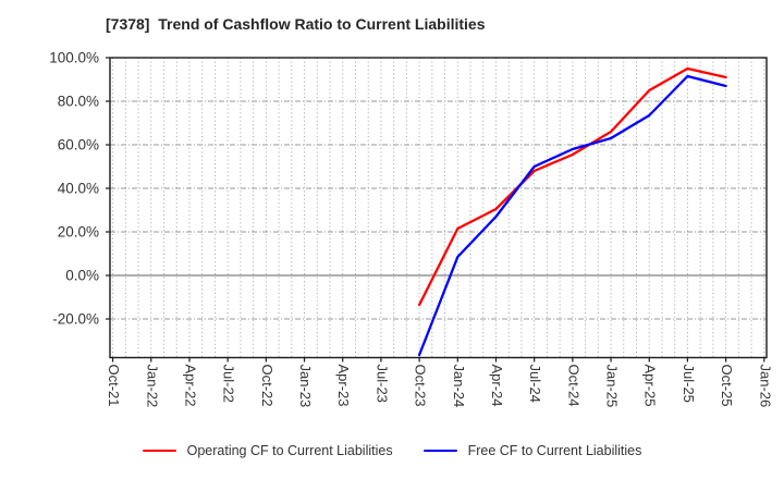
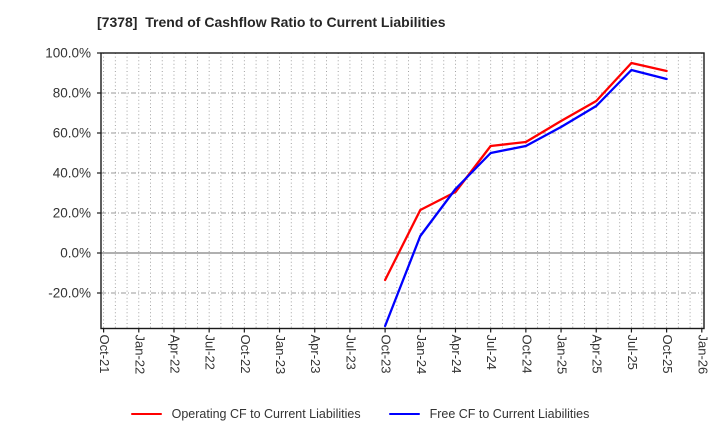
Free CF to Current Liabilities/Apr-24: 27% -> 32%
Operating CF to Current Liabilities/Jul-24: 48% -> 54%
Free CF to Current Liabilities/Oct-24: 58% -> 54%
Operating CF to Current Liabilities/Apr-25: 85% -> 76%
